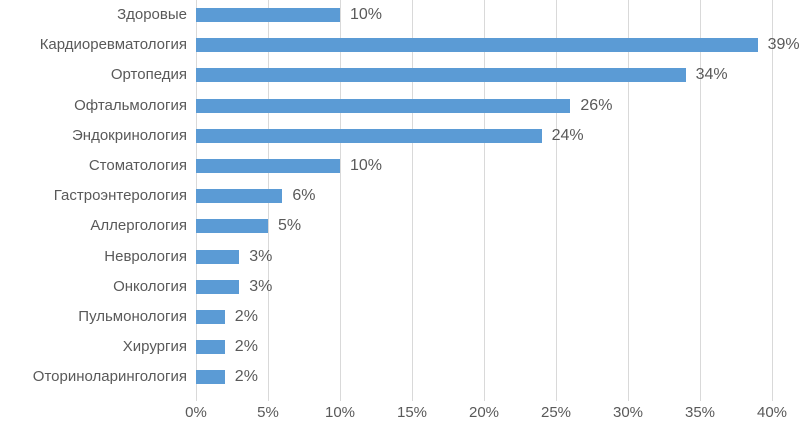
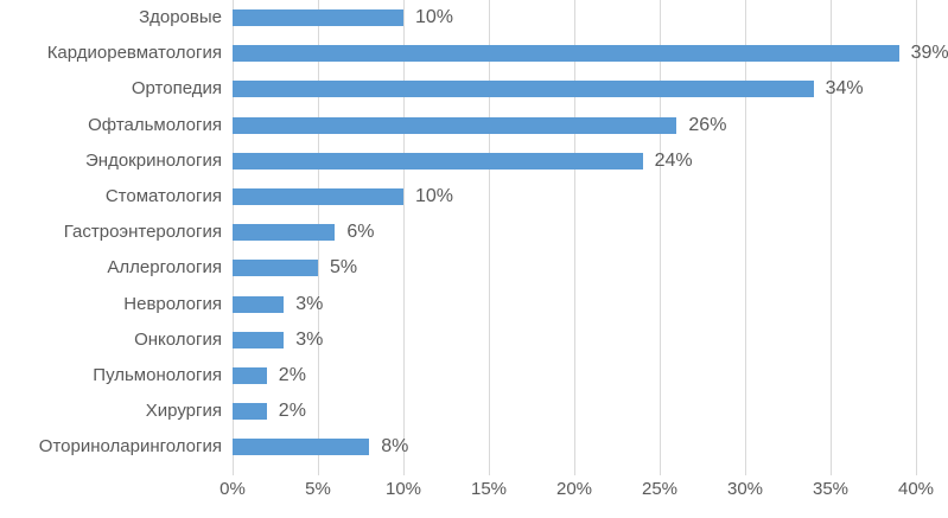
Оториноларингология: 2% -> 8%
